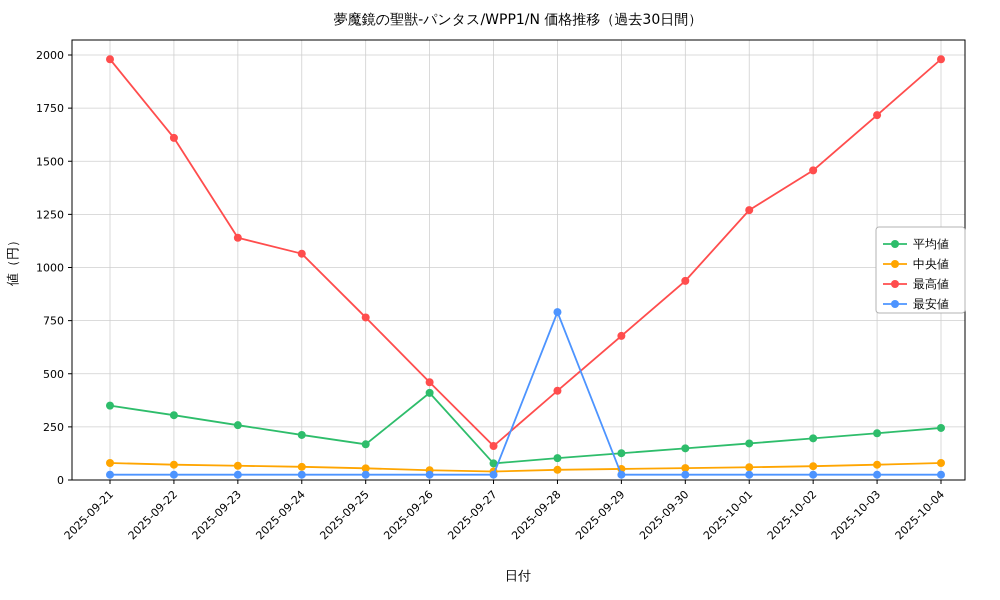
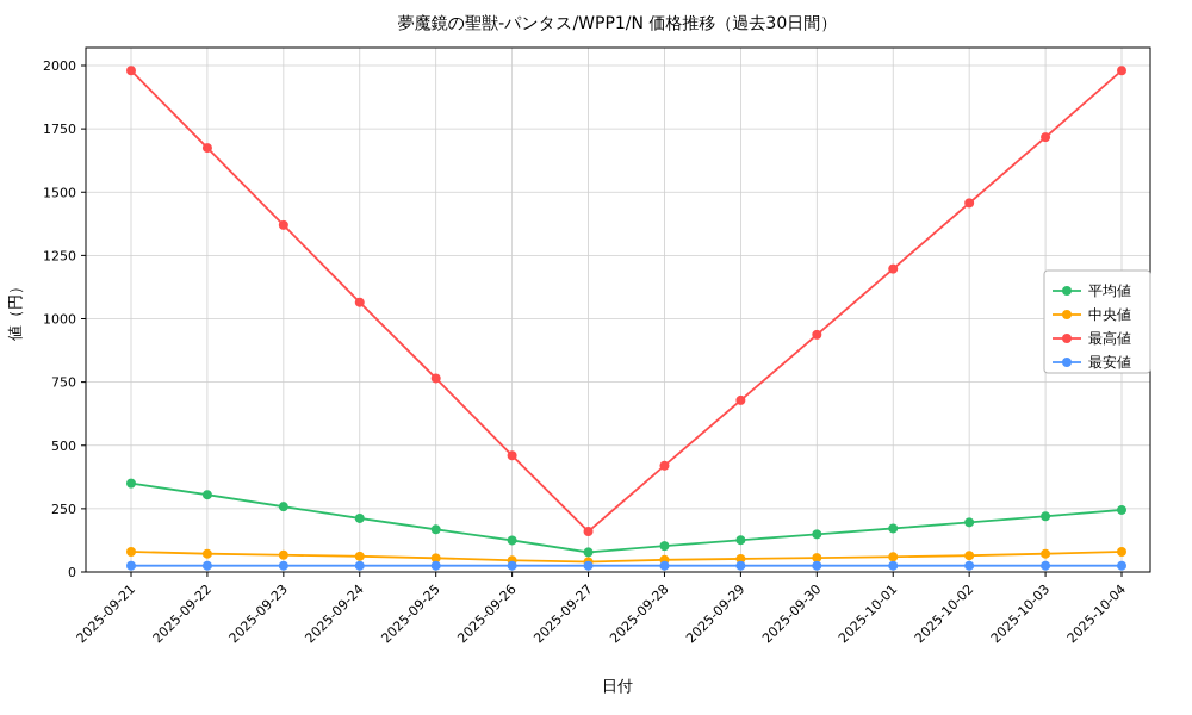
最高値/2025-09-22: 1610 -> 1680
最高値/2025-09-23: 1140 -> 1370
平均値/2025-09-26: 410 -> 120
最安値/2025-09-28: 790 -> 20
最高値/2025-10-01: 1270 -> 1200
